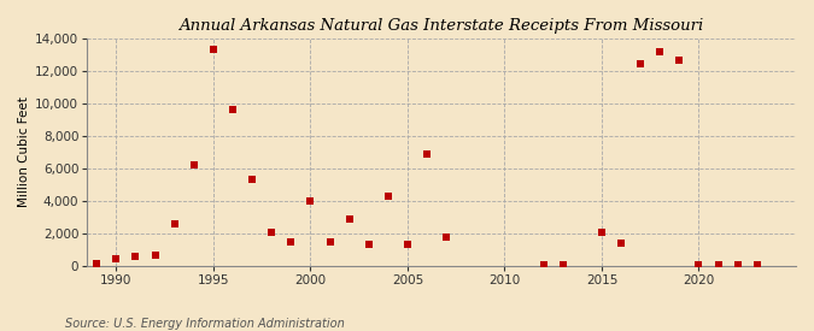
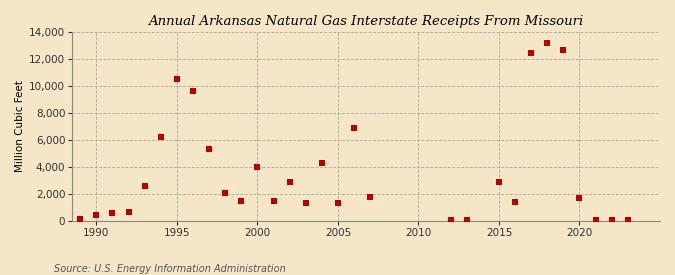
1995: 13,300 -> 10,500
2015: 2,100 -> 2,900
2020: 100 -> 1,700
